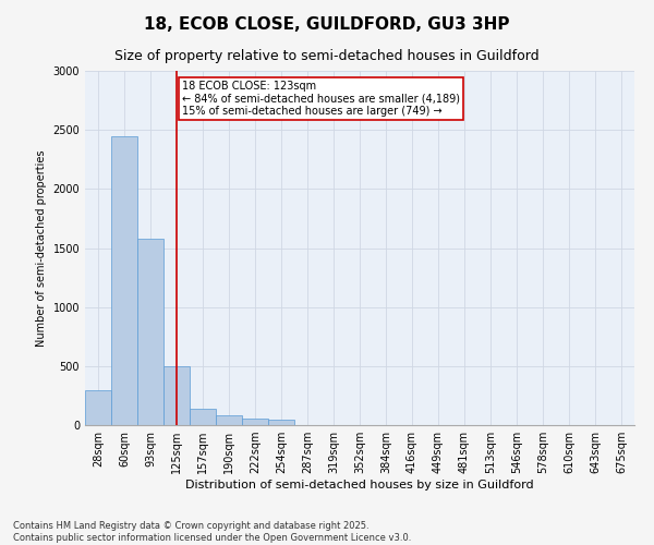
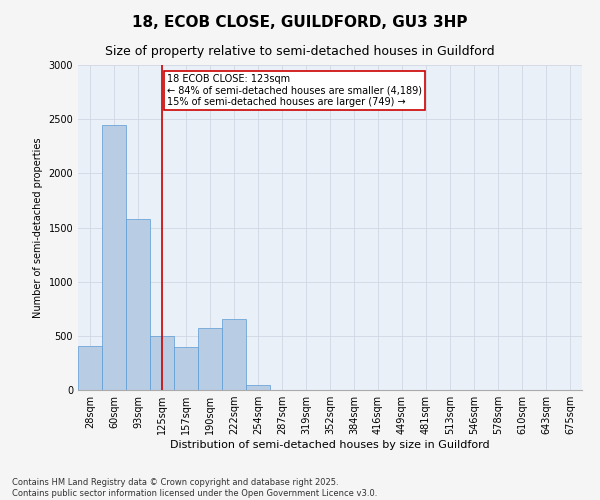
28sqm: 300 -> 410
157sqm: 140 -> 400
190sqm: 80 -> 570
222sqm: 60 -> 660
